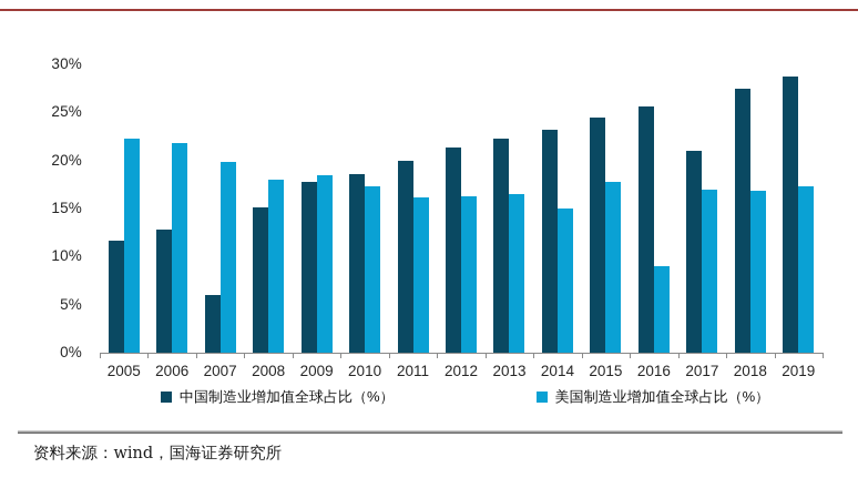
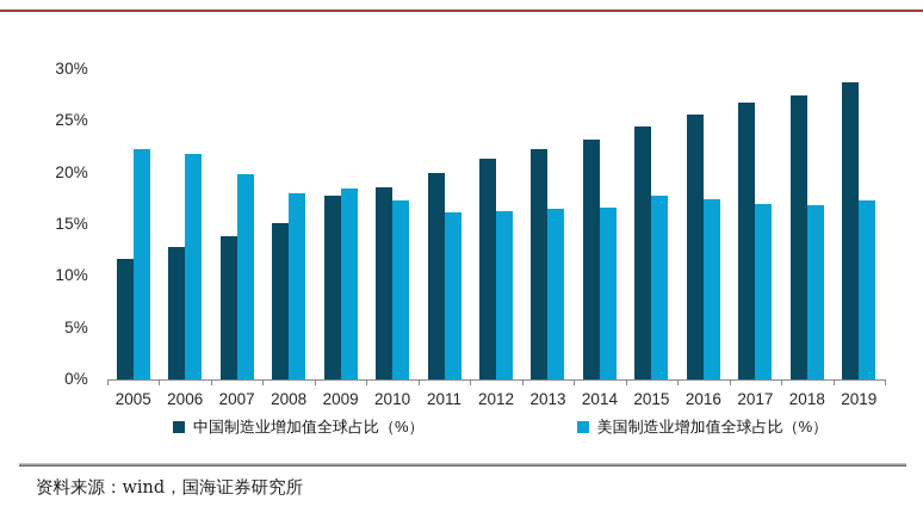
中国制造业增加值全球占比（%）/2007: 6% -> 14%
美国制造业增加值全球占比（%）/2014: 15% -> 17%
美国制造业增加值全球占比（%）/2016: 9% -> 17%
中国制造业增加值全球占比（%）/2017: 21% -> 27%
